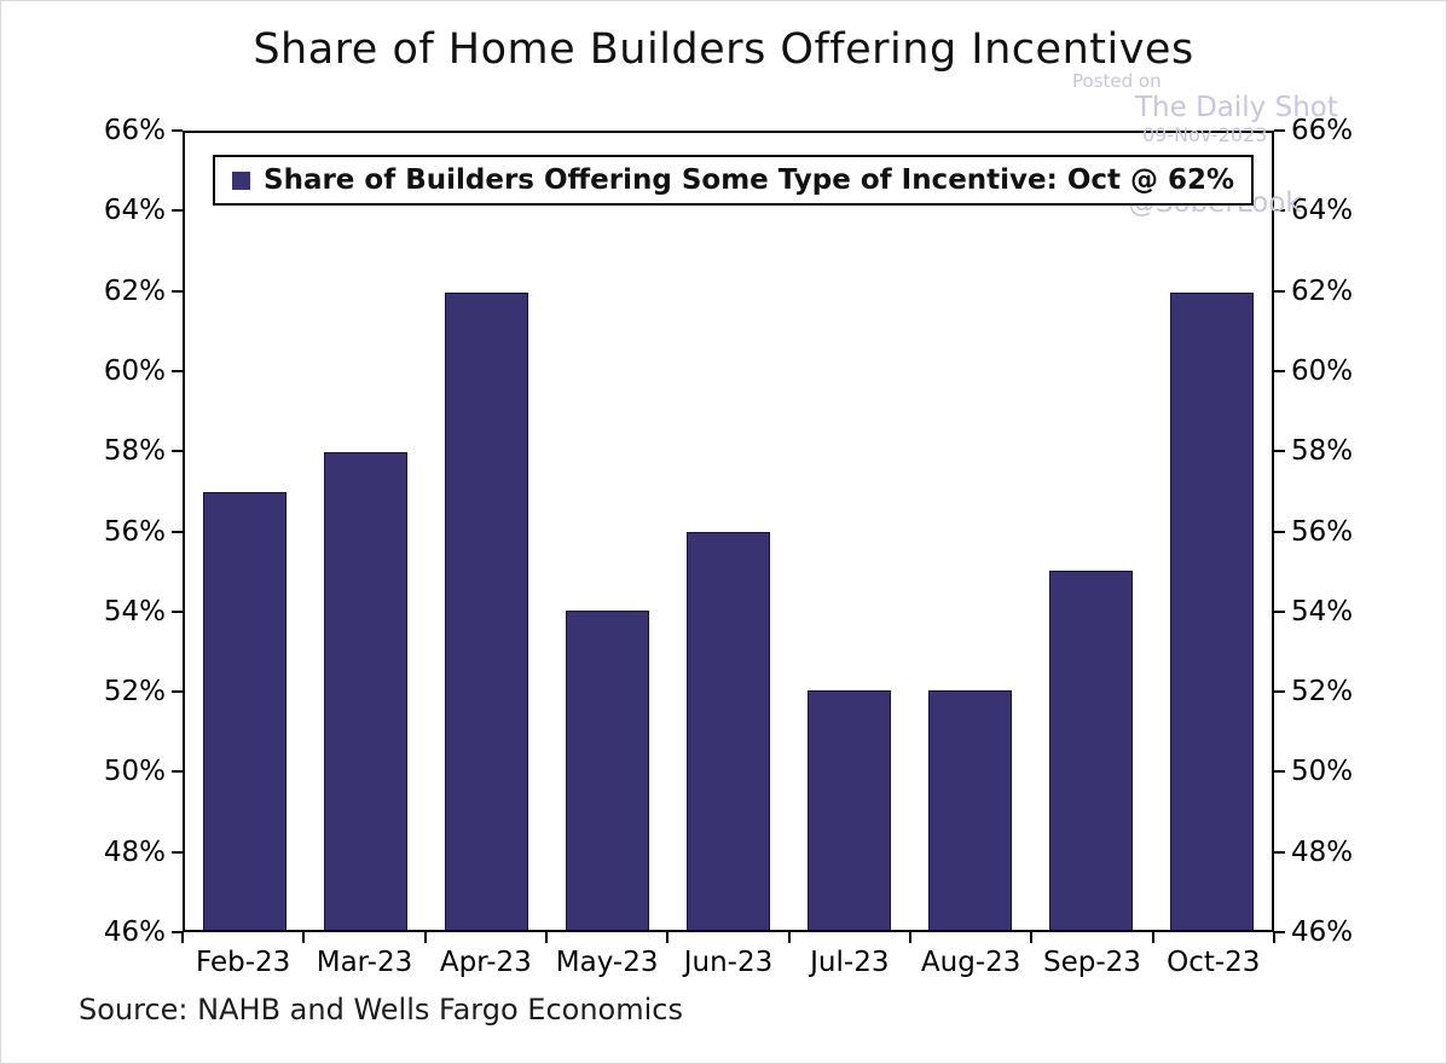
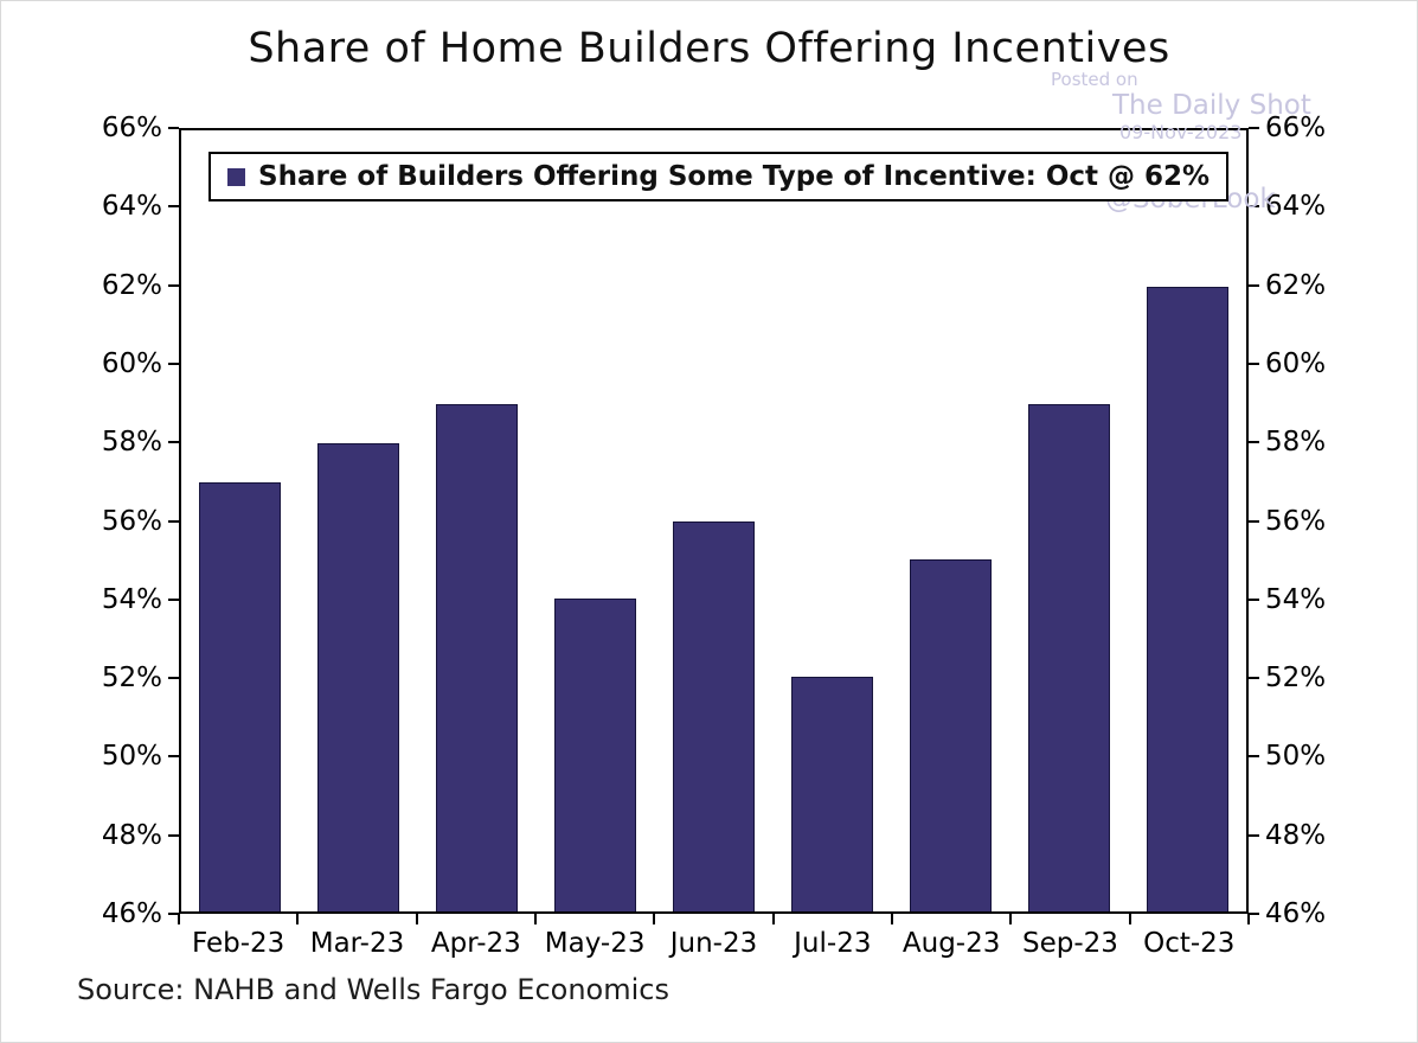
Apr-23: 62% -> 59%
Aug-23: 52% -> 55%
Sep-23: 55% -> 59%
